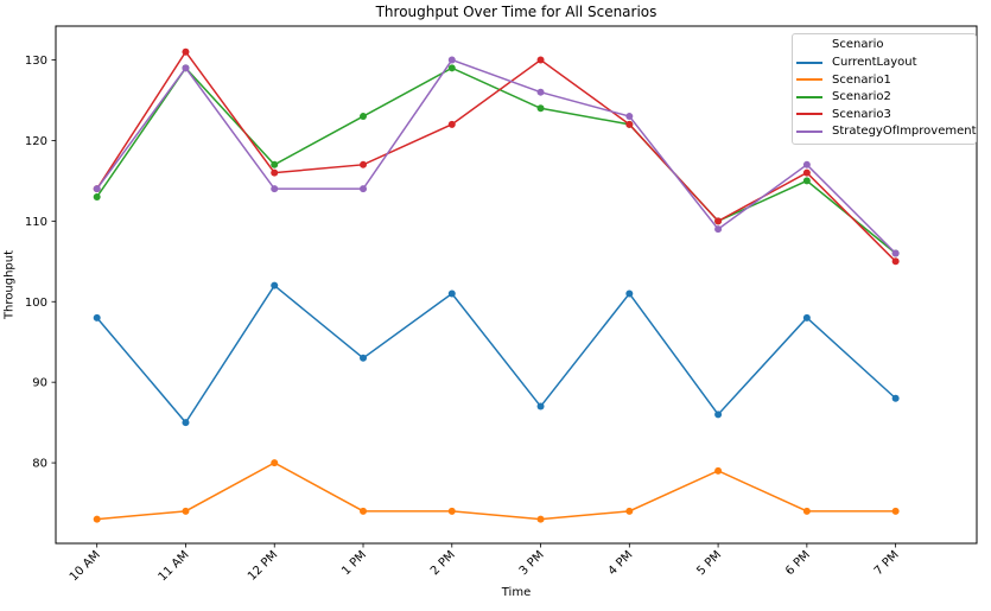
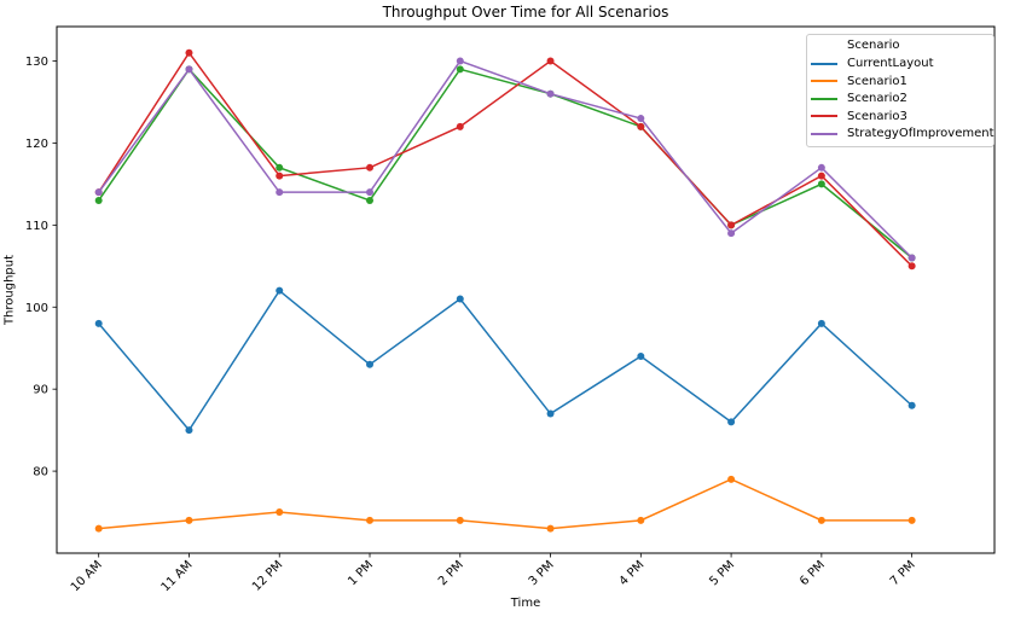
Scenario1/12 PM: 80 -> 75
Scenario2/1 PM: 123 -> 113
Scenario2/3 PM: 124 -> 126
CurrentLayout/4 PM: 101 -> 94
